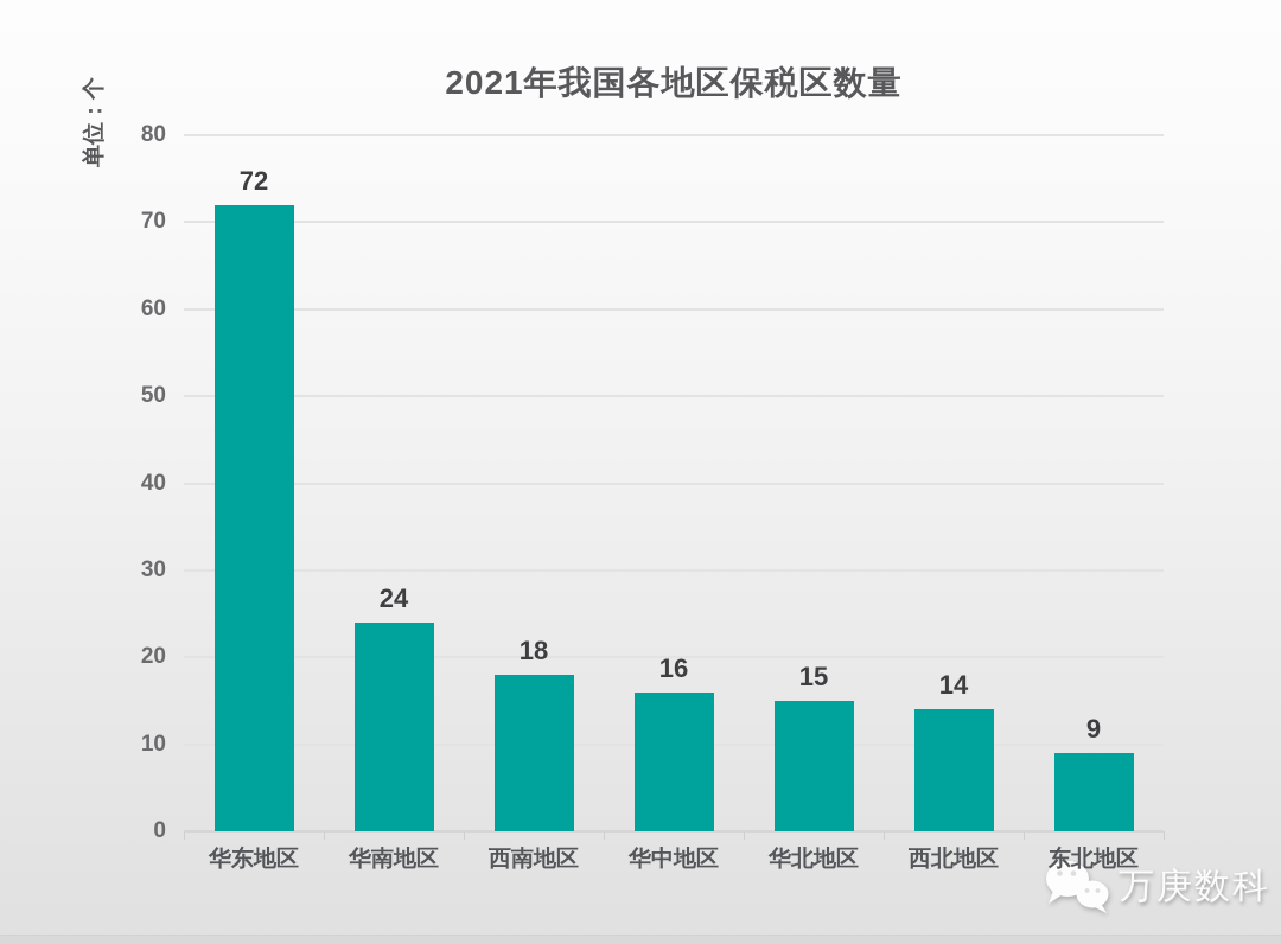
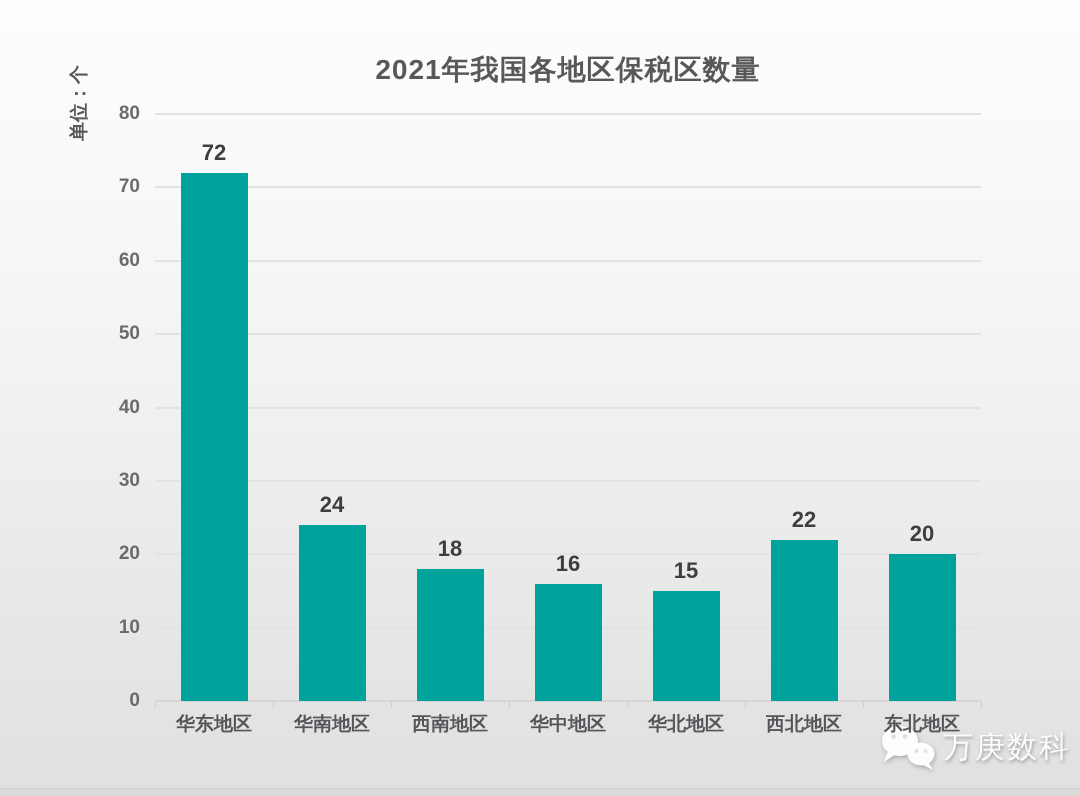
西北地区: 14 -> 22
东北地区: 9 -> 20
